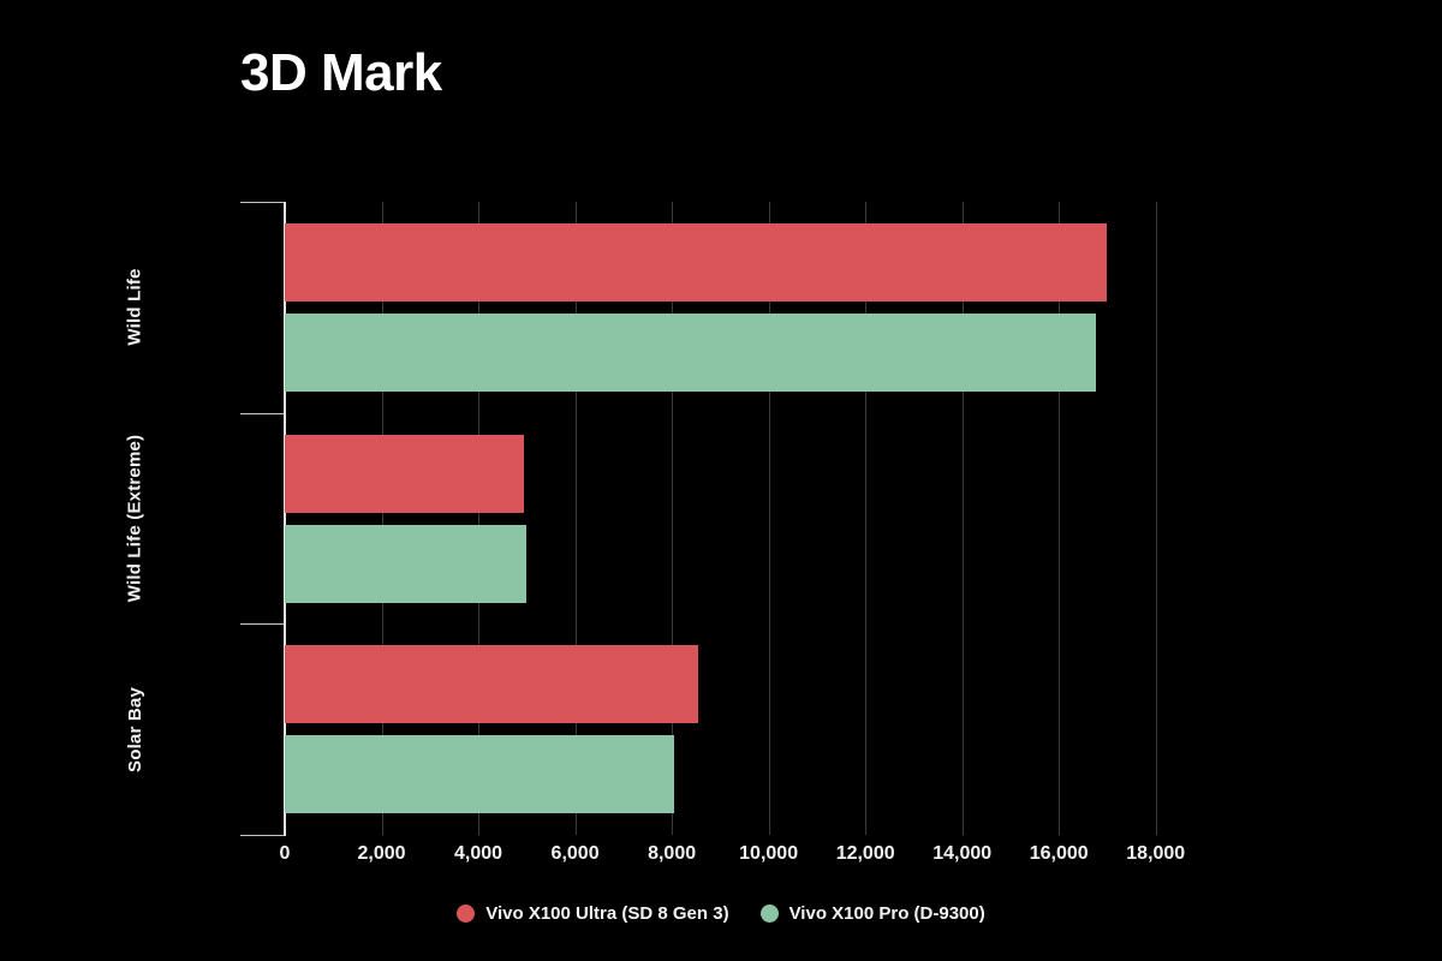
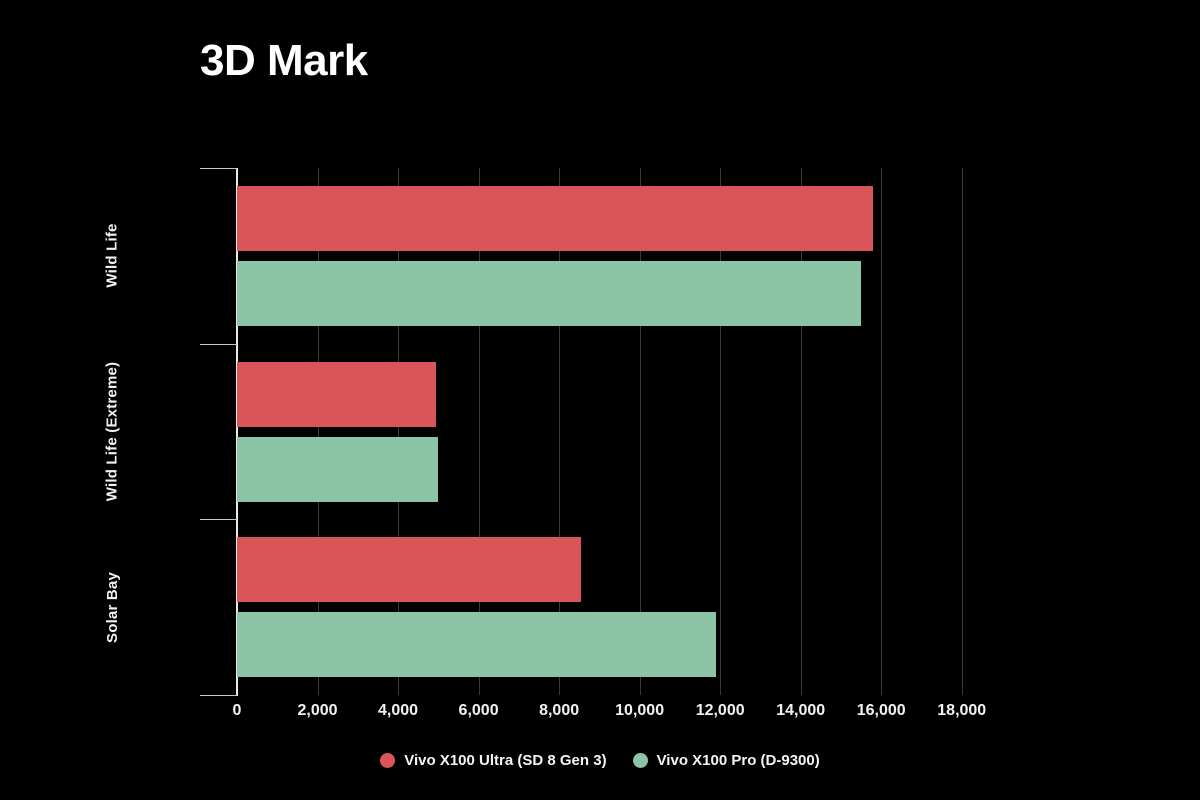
Vivo X100 Ultra (SD 8 Gen 3)/Wild Life: 17000 -> 15800
Vivo X100 Pro (D-9300)/Wild Life: 16800 -> 15500
Vivo X100 Pro (D-9300)/Solar Bay: 8000 -> 11900
